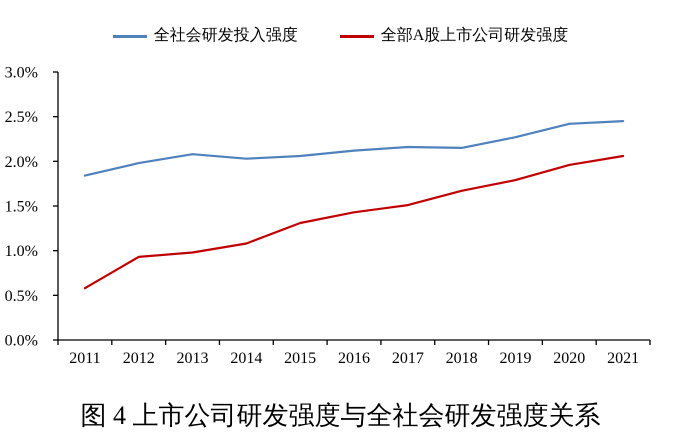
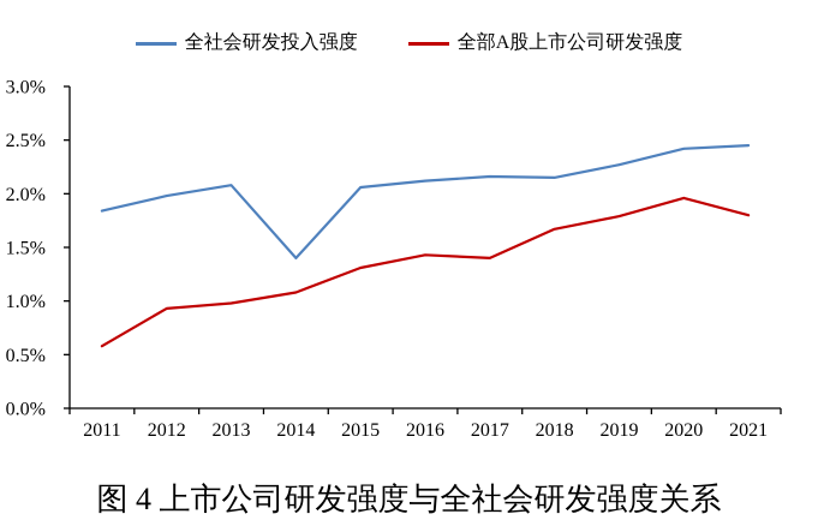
全社会研发投入强度/2014: 2.0% -> 1.4%
全部A股上市公司研发强度/2017: 1.5% -> 1.4%
全部A股上市公司研发强度/2021: 2.1% -> 1.8%
